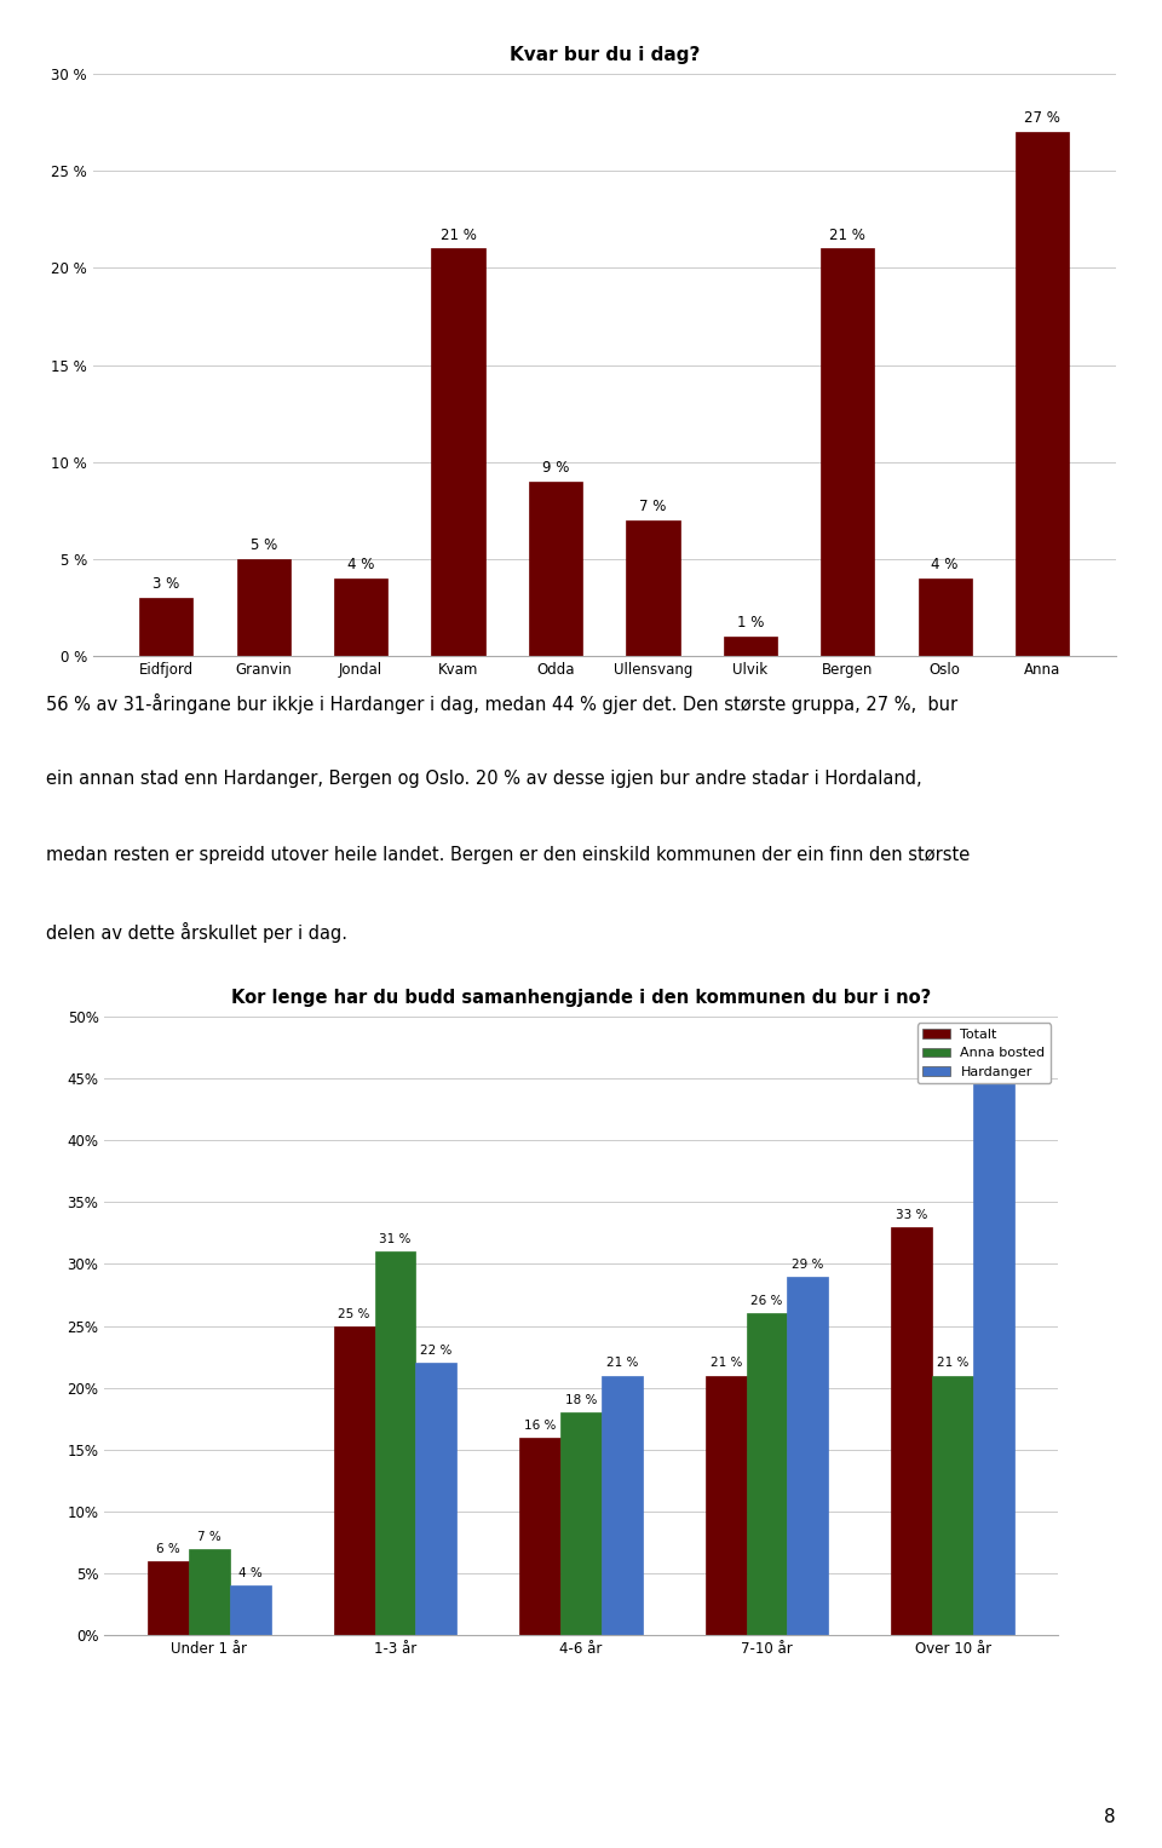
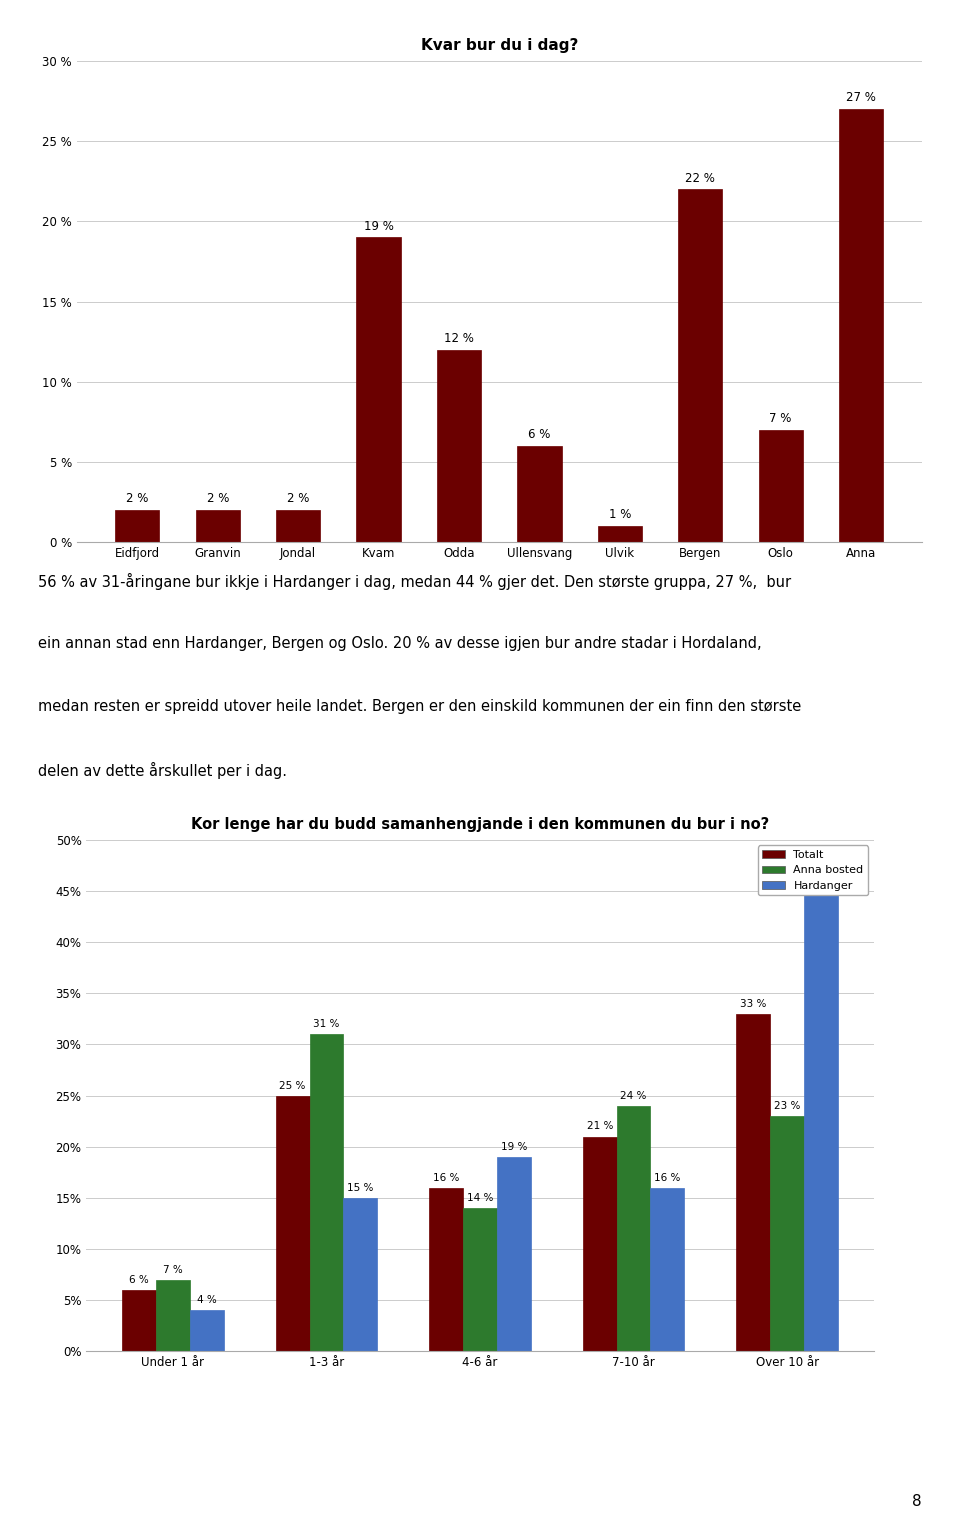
Kvar bur du i dag?/Eidfjord: 3 -> 2
Kvar bur du i dag?/Granvin: 5 -> 2
Kvar bur du i dag?/Jondal: 4 -> 2
Kvar bur du i dag?/Kvam: 21 -> 19
Kvar bur du i dag?/Odda: 9 -> 12
Kvar bur du i dag?/Ullensvang: 7 -> 6
Kvar bur du i dag?/Bergen: 21 -> 22
Kvar bur du i dag?/Oslo: 4 -> 7
Hardanger/1-3 år: 22 -> 15
Anna bosted/4-6 år: 18 -> 14
Hardanger/4-6 år: 21 -> 19
Anna bosted/7-10 år: 26 -> 24
Hardanger/7-10 år: 29 -> 16
Anna bosted/Over 10 år: 21 -> 23
